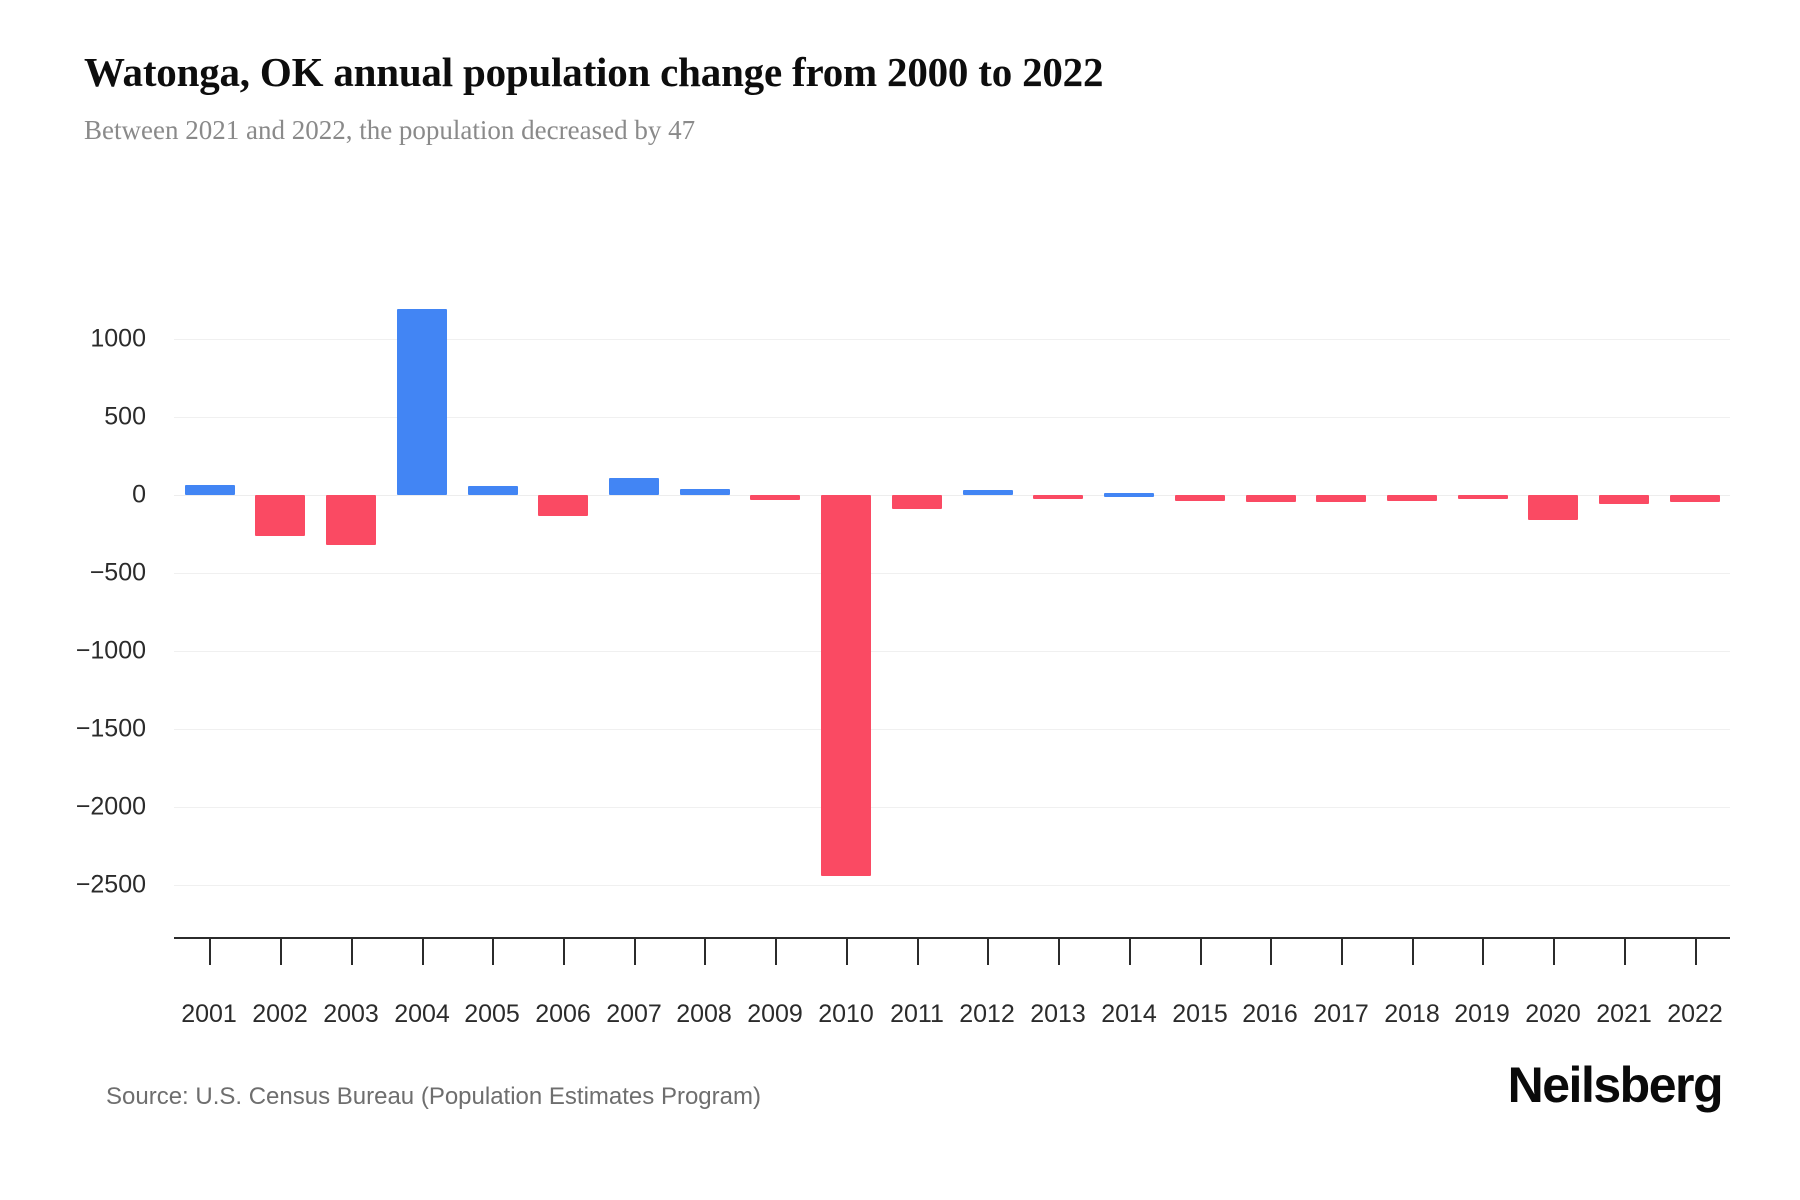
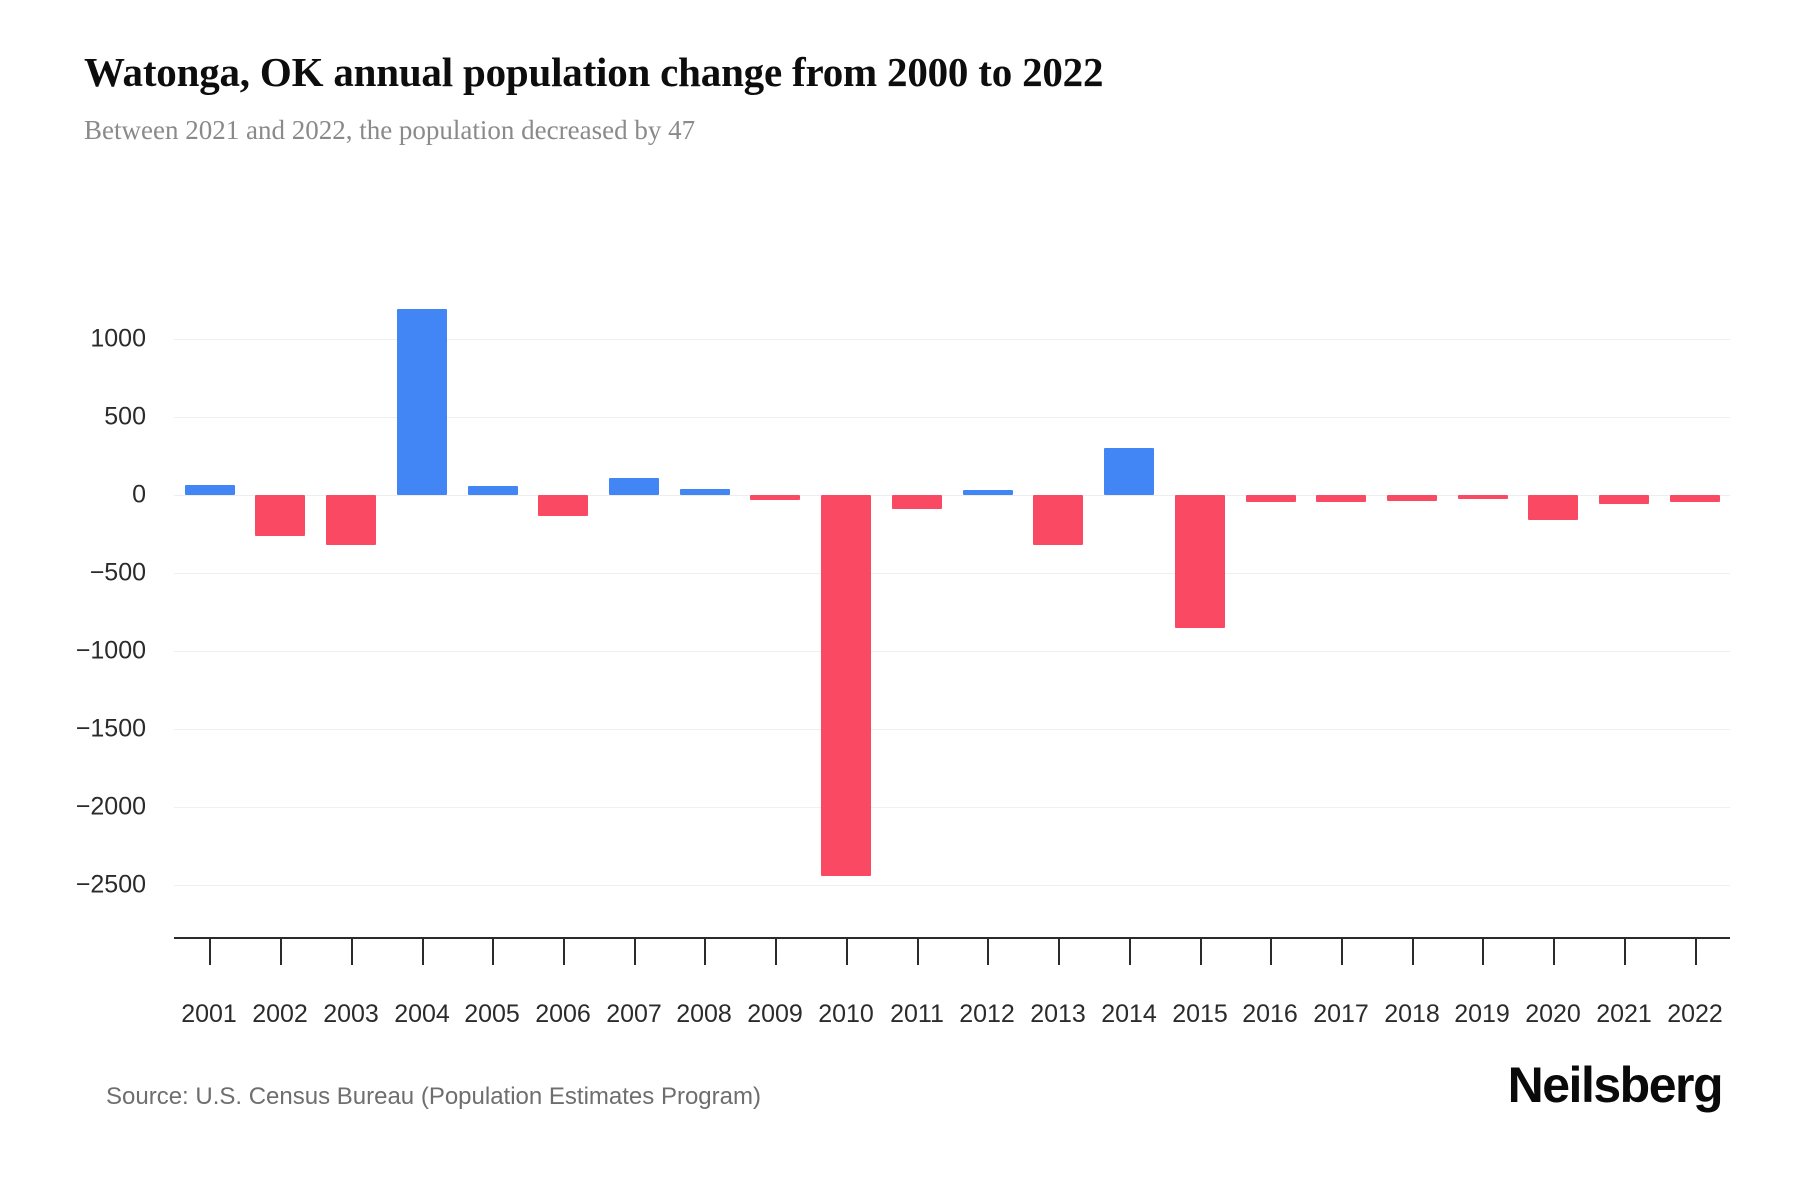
2013: -10 -> -320
2014: 10 -> 300
2015: -40 -> -850
